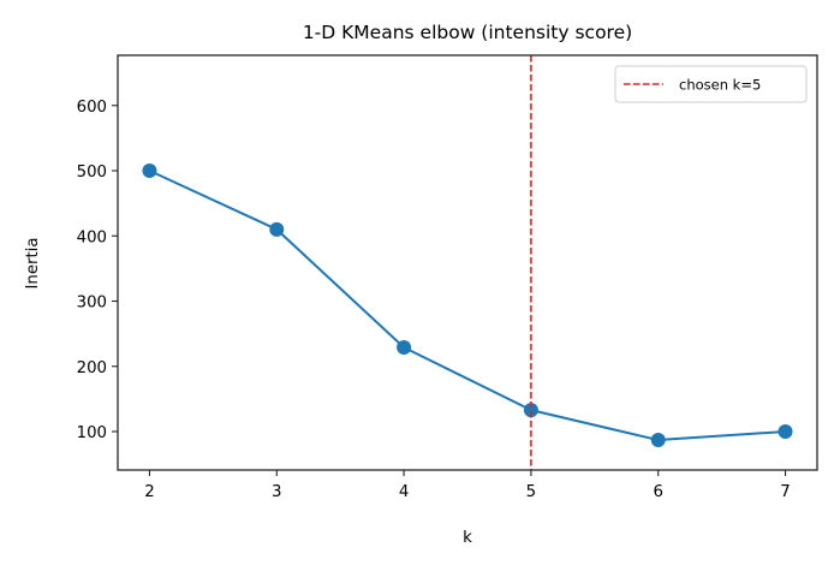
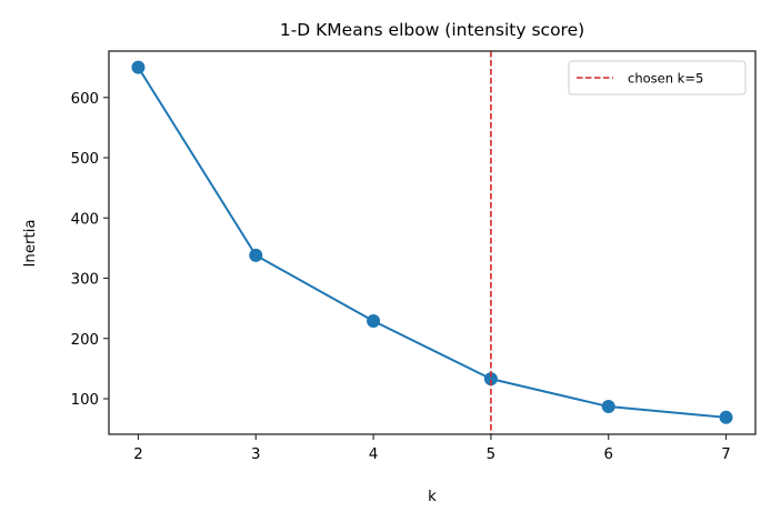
2: 500 -> 650
3: 410 -> 340
7: 100 -> 70
